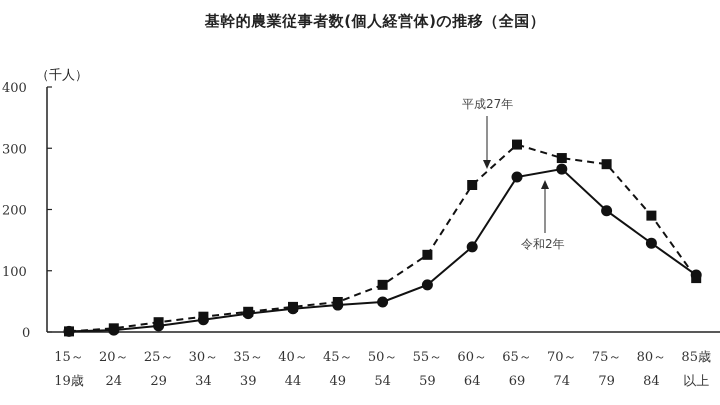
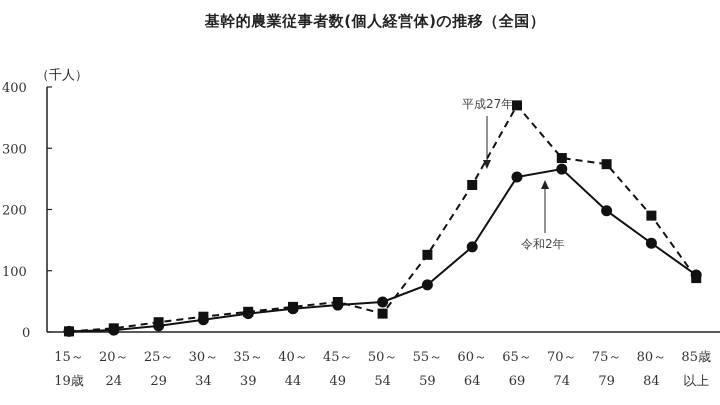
平成27年/50～54: 80 -> 30
平成27年/65～69: 310 -> 370
